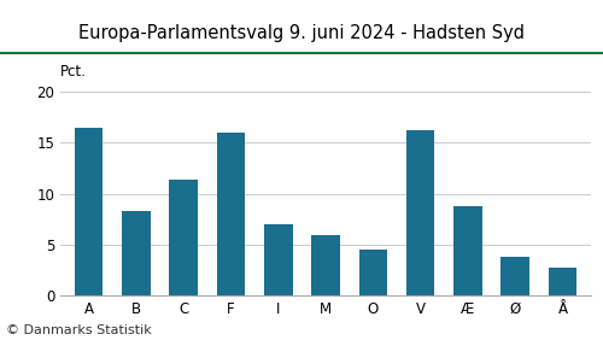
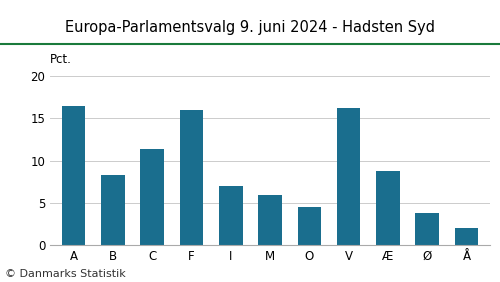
Å: 2.8 -> 2.0
